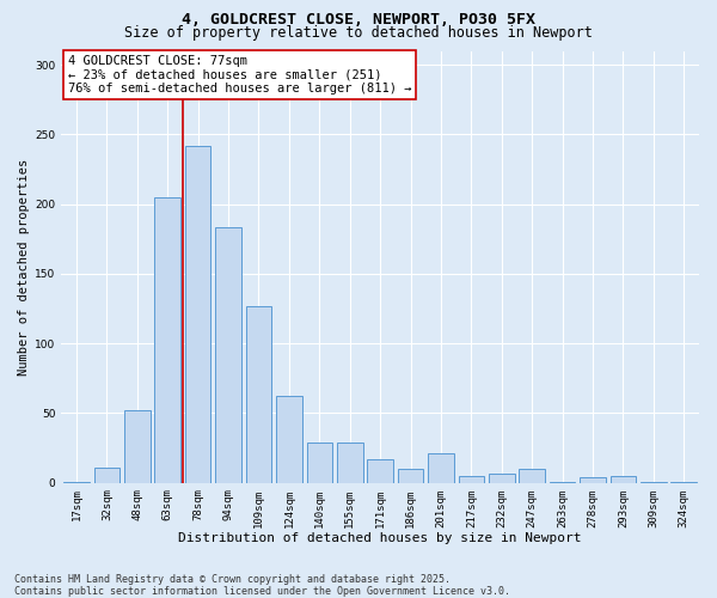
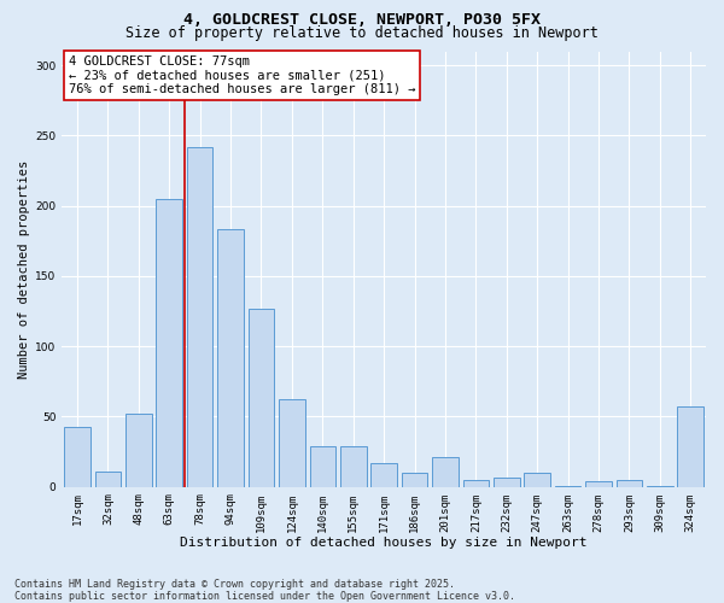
17sqm: 1 -> 43
324sqm: 1 -> 57
